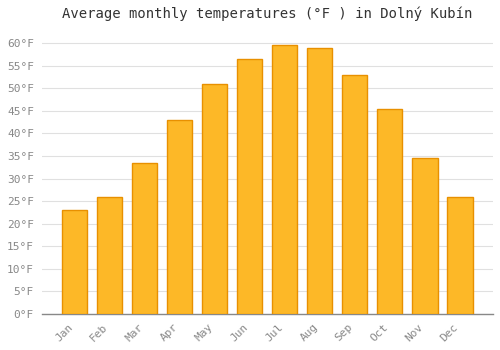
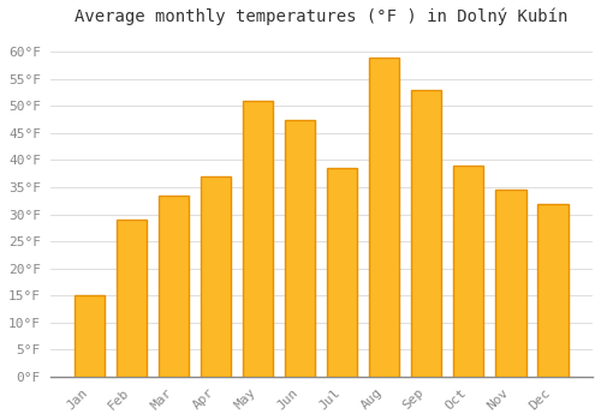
Jan: 23.0°F -> 15.0°F
Feb: 26.0°F -> 29.0°F
Apr: 43.0°F -> 37.0°F
Jun: 56.5°F -> 47.5°F
Jul: 59.5°F -> 38.5°F
Oct: 45.5°F -> 39.0°F
Dec: 26.0°F -> 32.0°F
